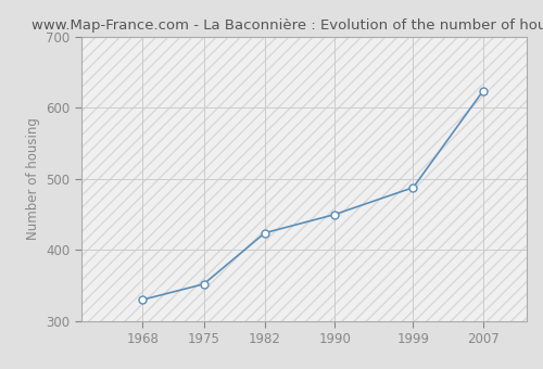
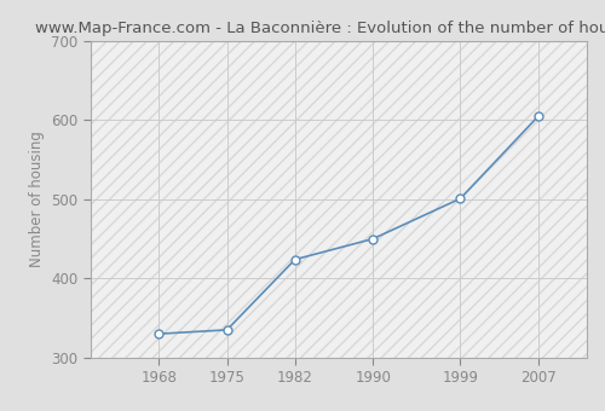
1975: 352 -> 335
1999: 488 -> 501
2007: 624 -> 605
